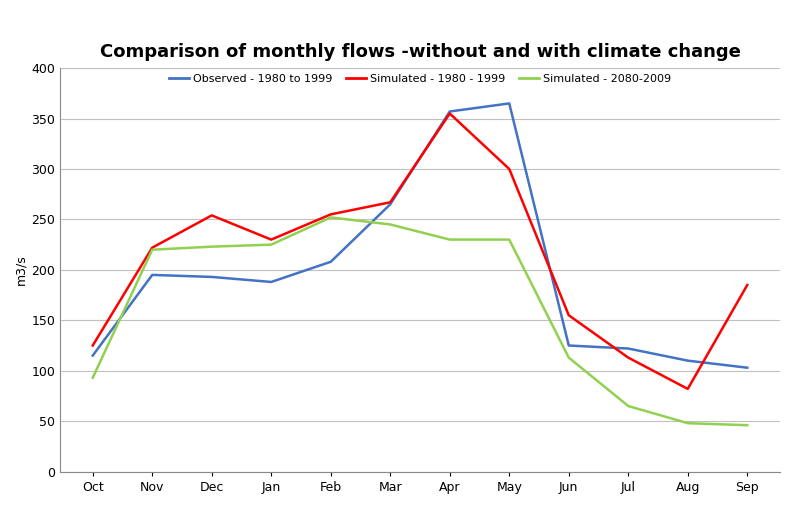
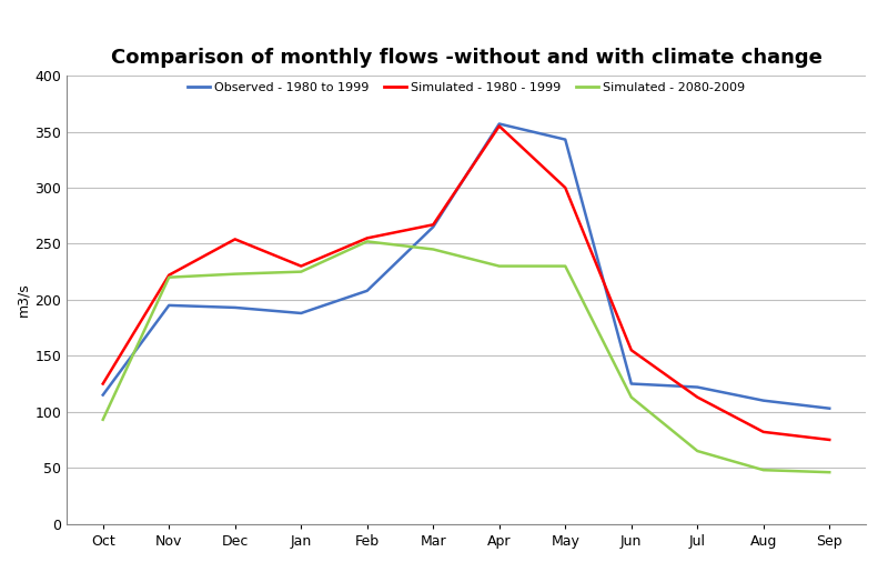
Observed - 1980 to 1999/May: 365 -> 343
Simulated - 1980 - 1999/Sep: 185 -> 75
